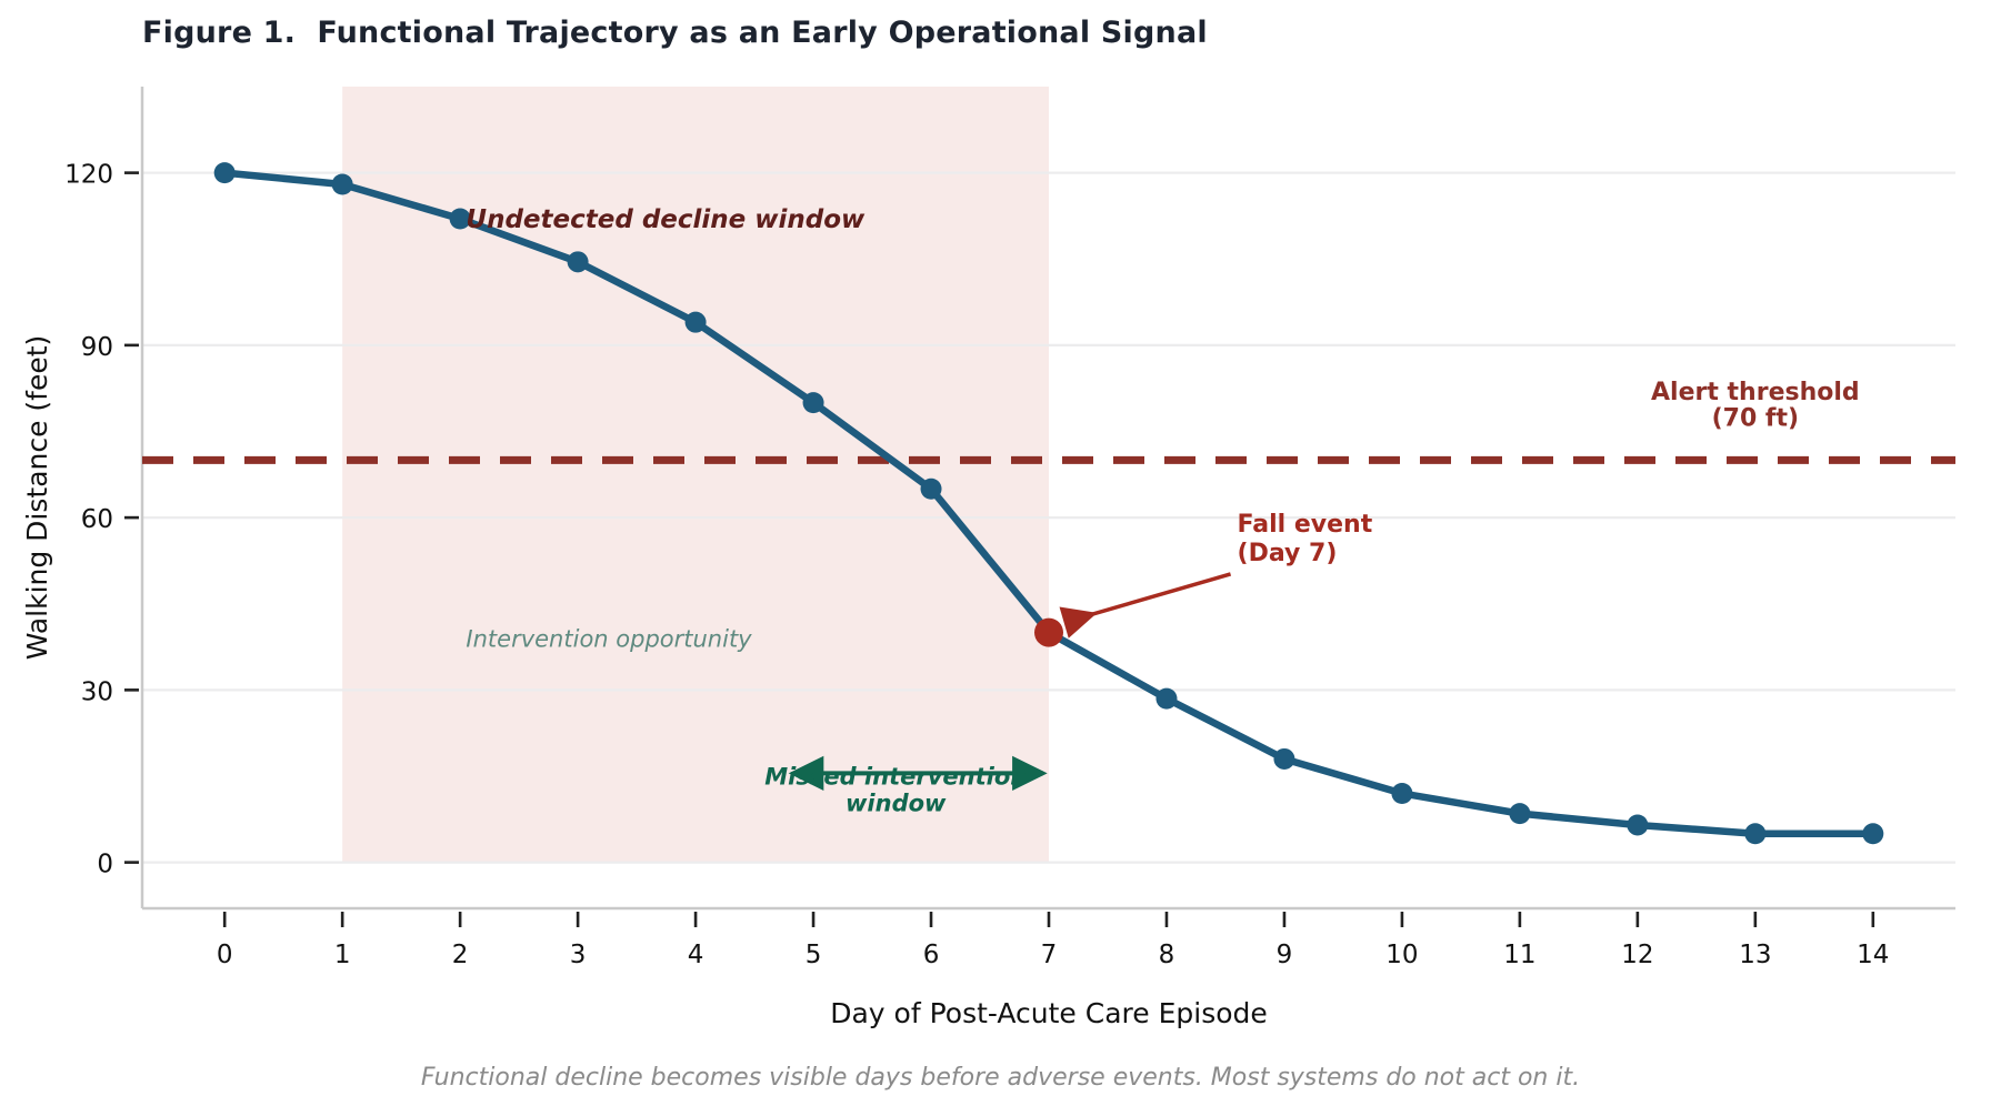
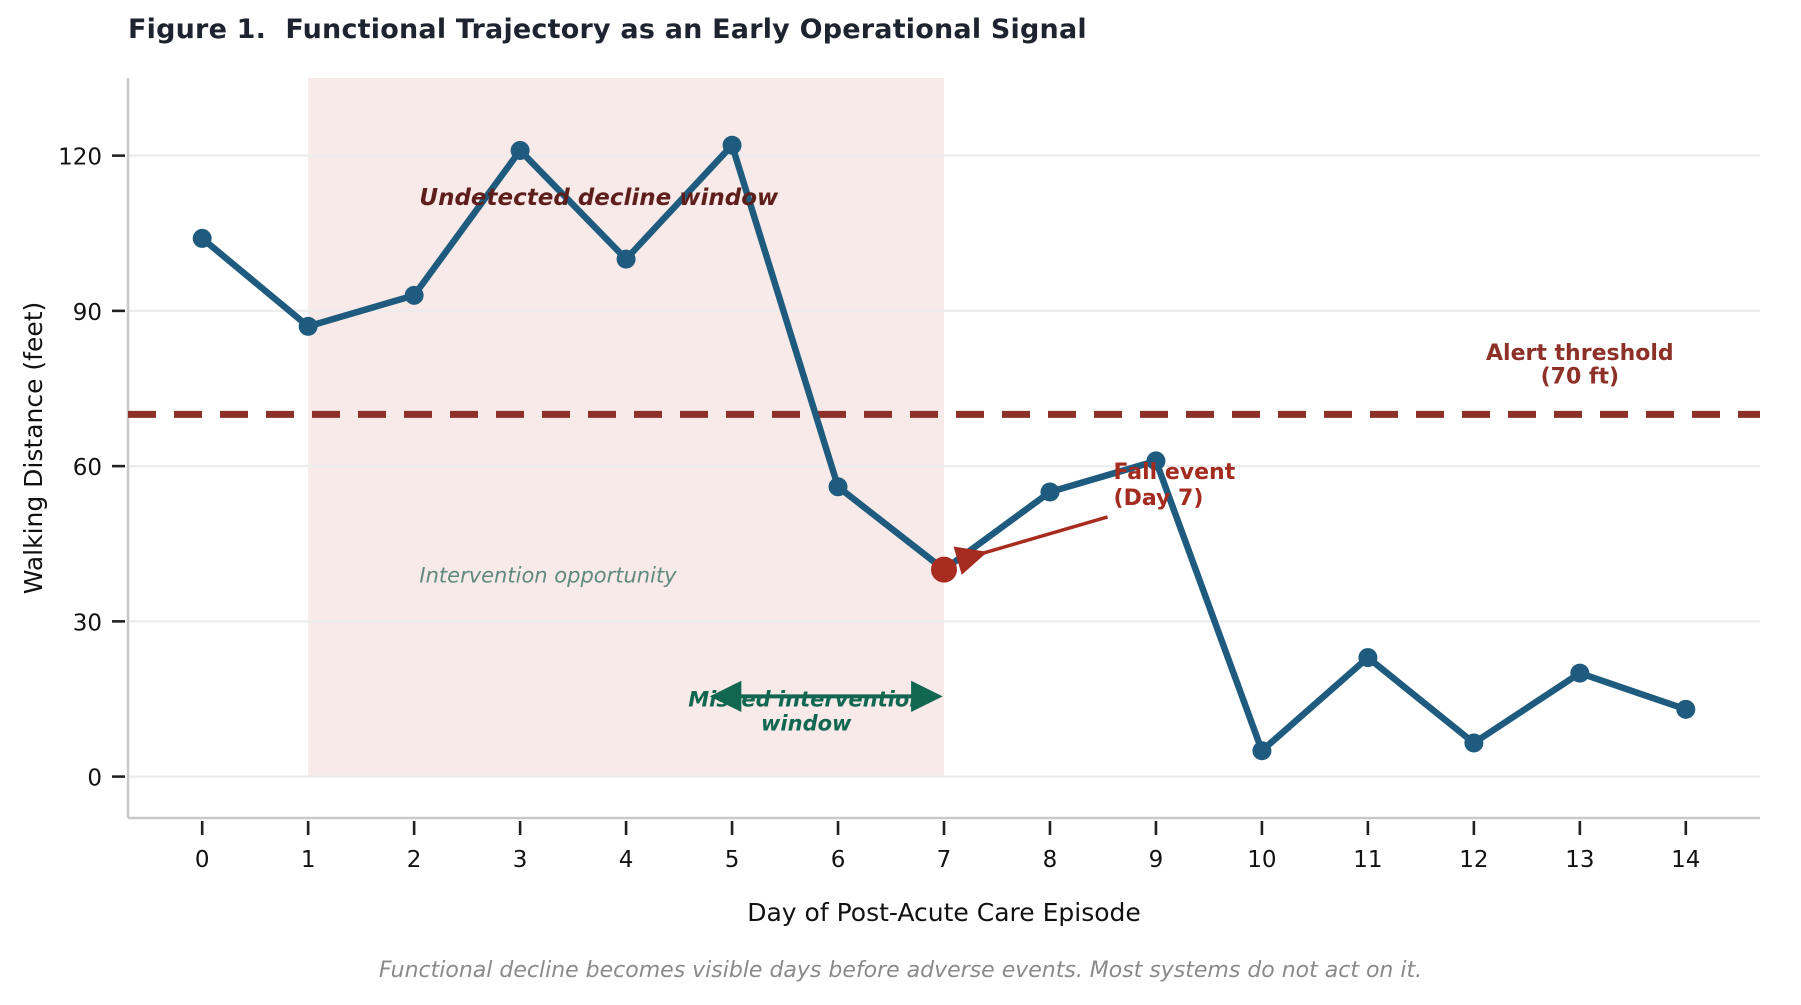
0: 120 -> 104
1: 118 -> 87
2: 112 -> 93
3: 104 -> 121
4: 94 -> 100
5: 80 -> 122
6: 65 -> 56
8: 28 -> 55
9: 18 -> 61
10: 12 -> 5
11: 8 -> 23
13: 5 -> 20
14: 5 -> 13
